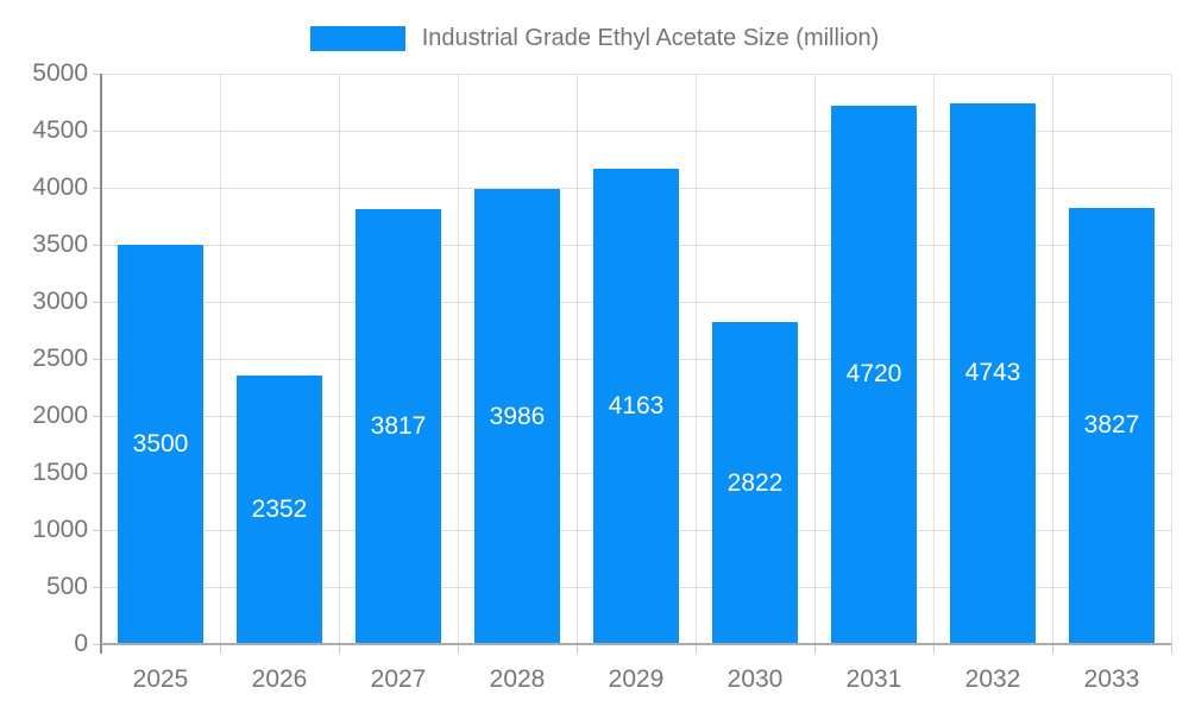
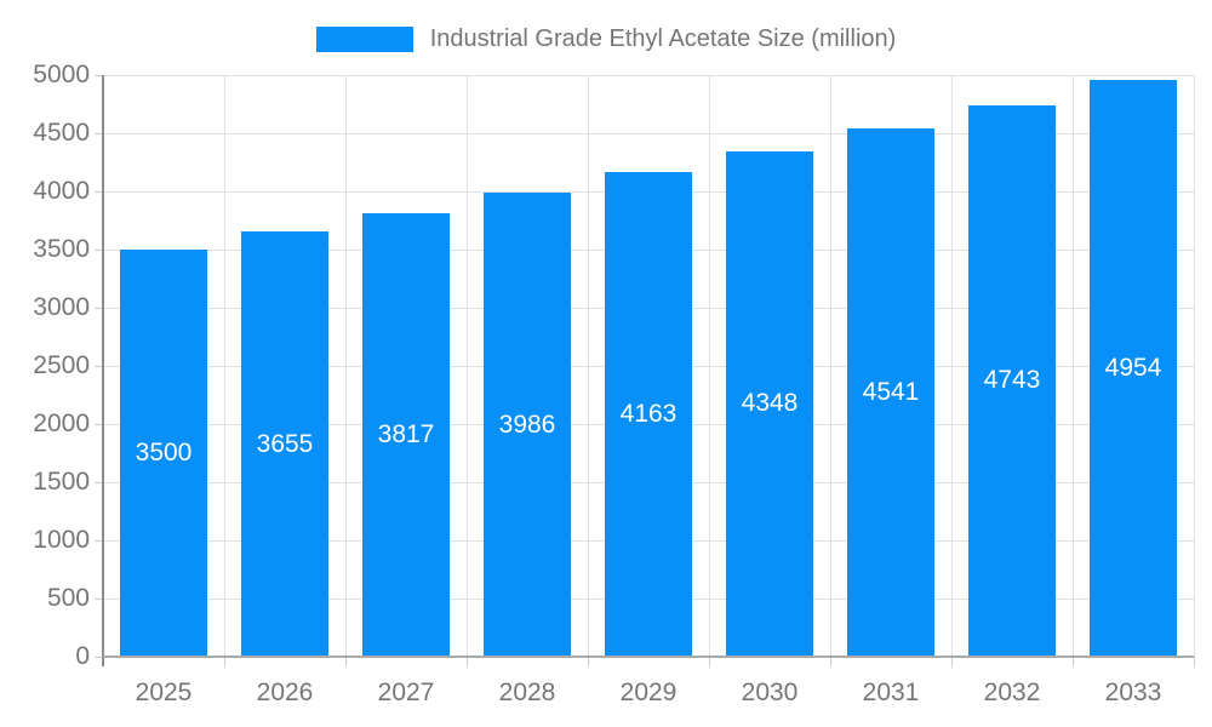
2026: 2352 -> 3655
2030: 2822 -> 4348
2031: 4720 -> 4541
2033: 3827 -> 4954
